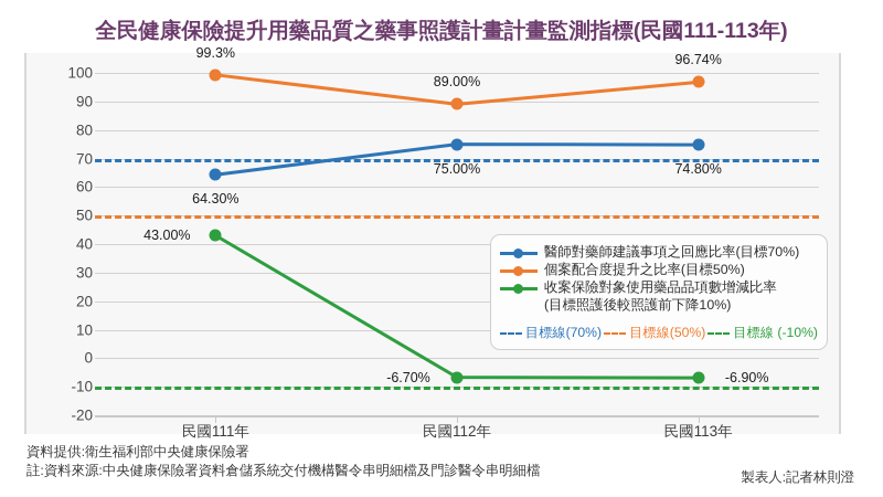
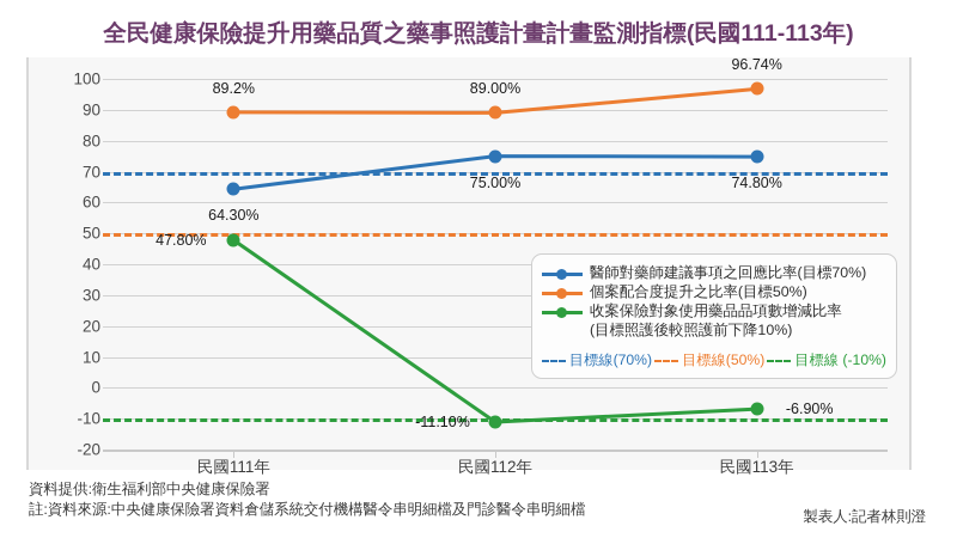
個案配合度提升之比率(目標50%)/民國111年: 99.3% -> 89.2%
收案保險對象使用藥品品項數增減比率/民國111年: 43.00% -> 47.80%
收案保險對象使用藥品品項數增減比率/民國112年: -6.70% -> -11.10%
